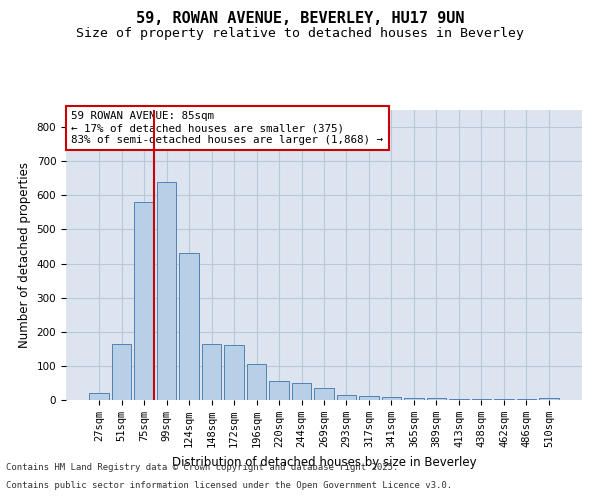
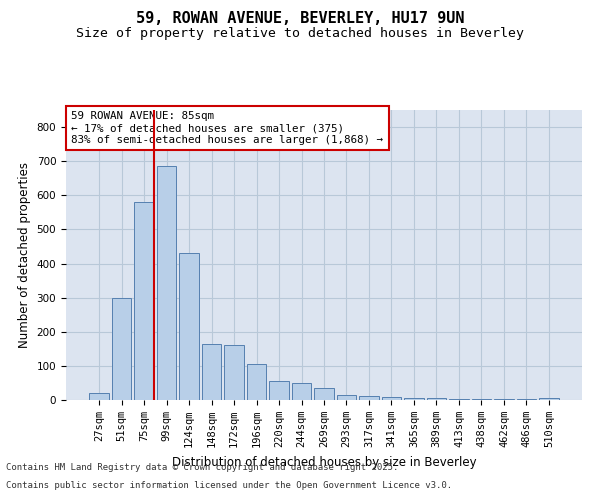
51sqm: 165 -> 300
99sqm: 640 -> 685
